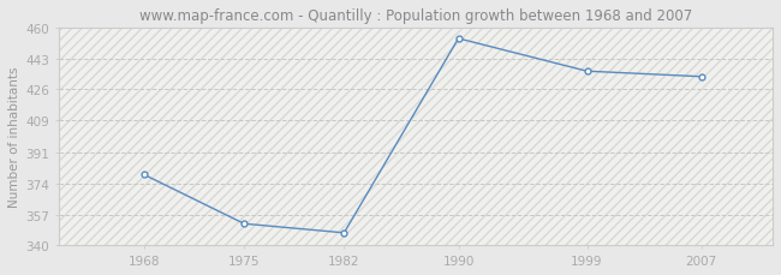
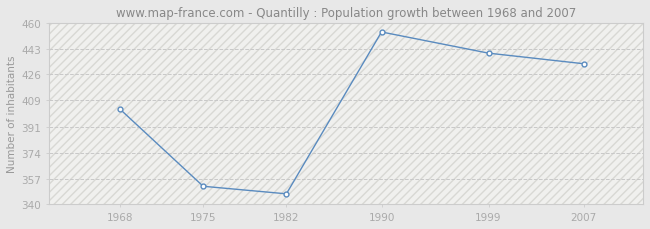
1968: 379 -> 403
1999: 436 -> 440
